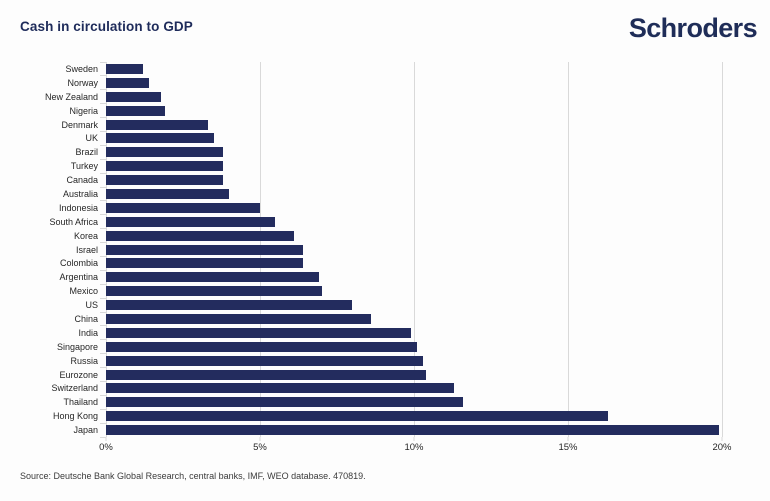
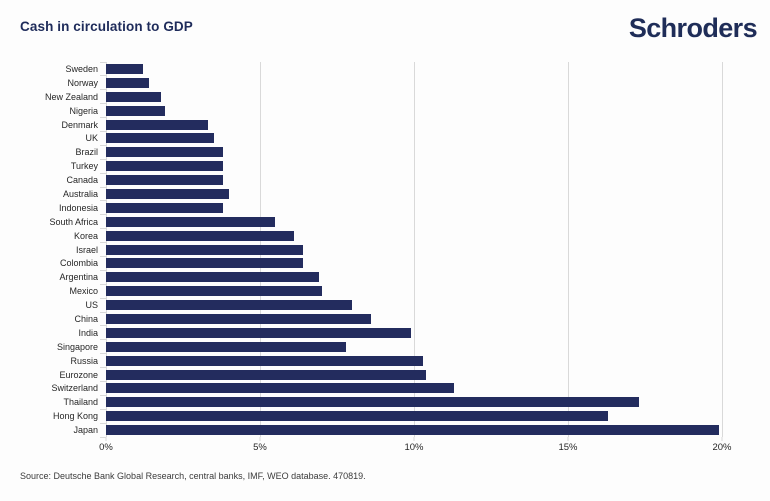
Indonesia: 5.0% -> 3.8%
Singapore: 10.1% -> 7.8%
Thailand: 11.6% -> 17.3%
